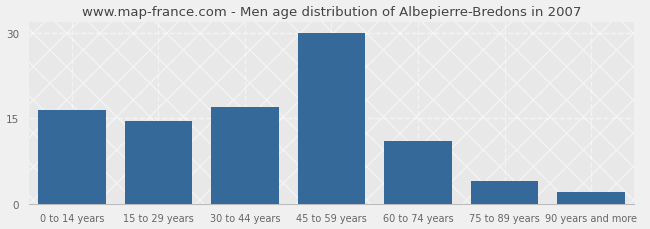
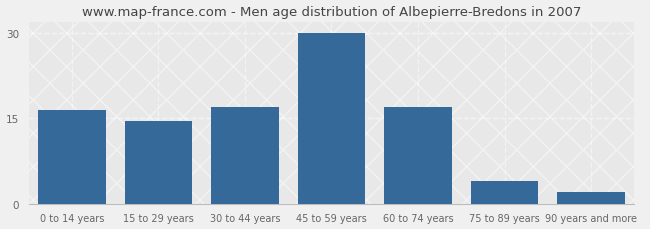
60 to 74 years: 11.0 -> 17.0
